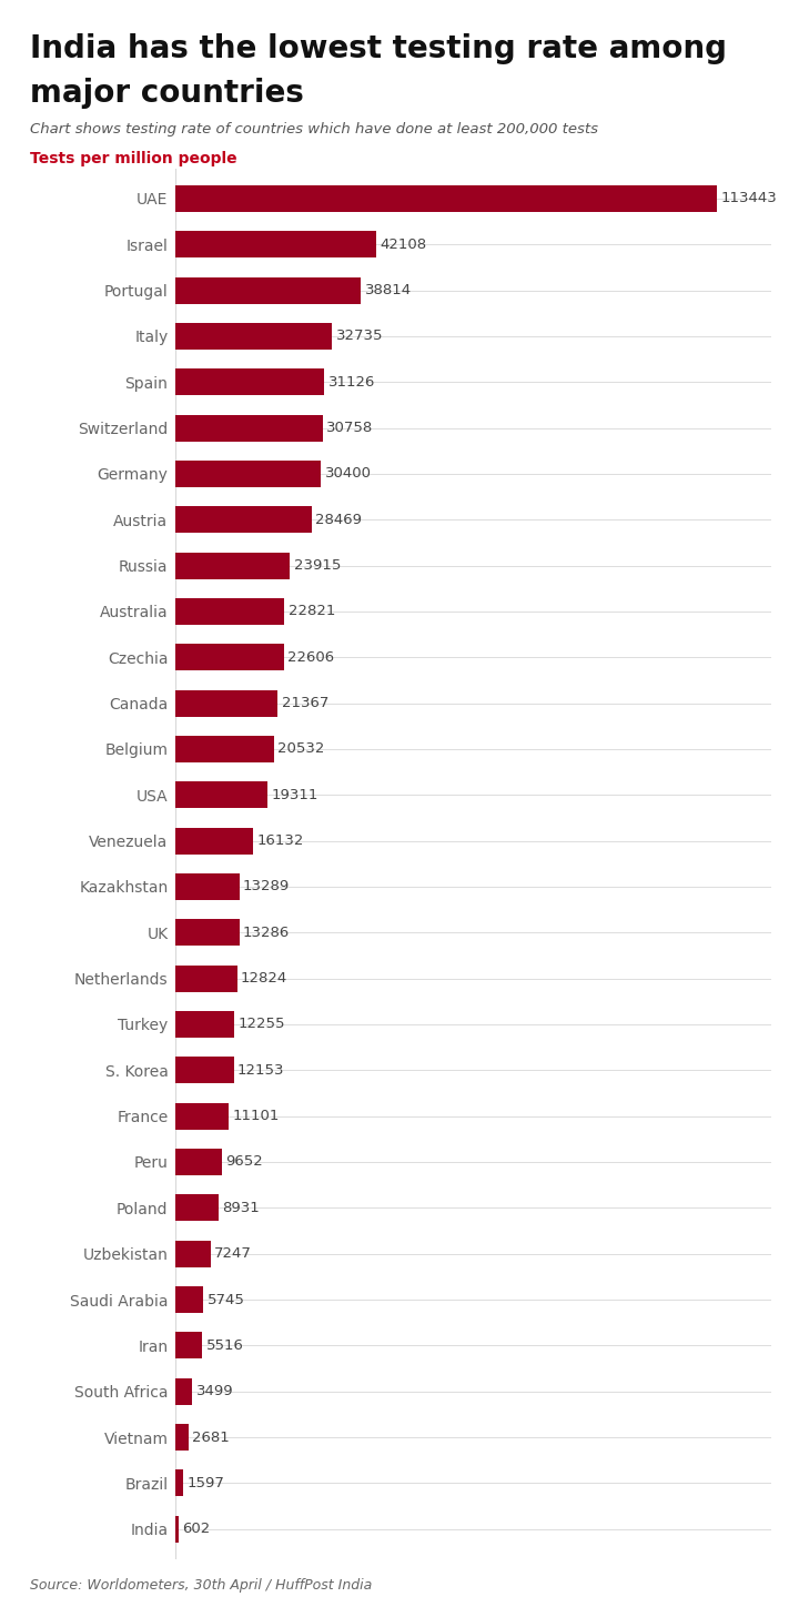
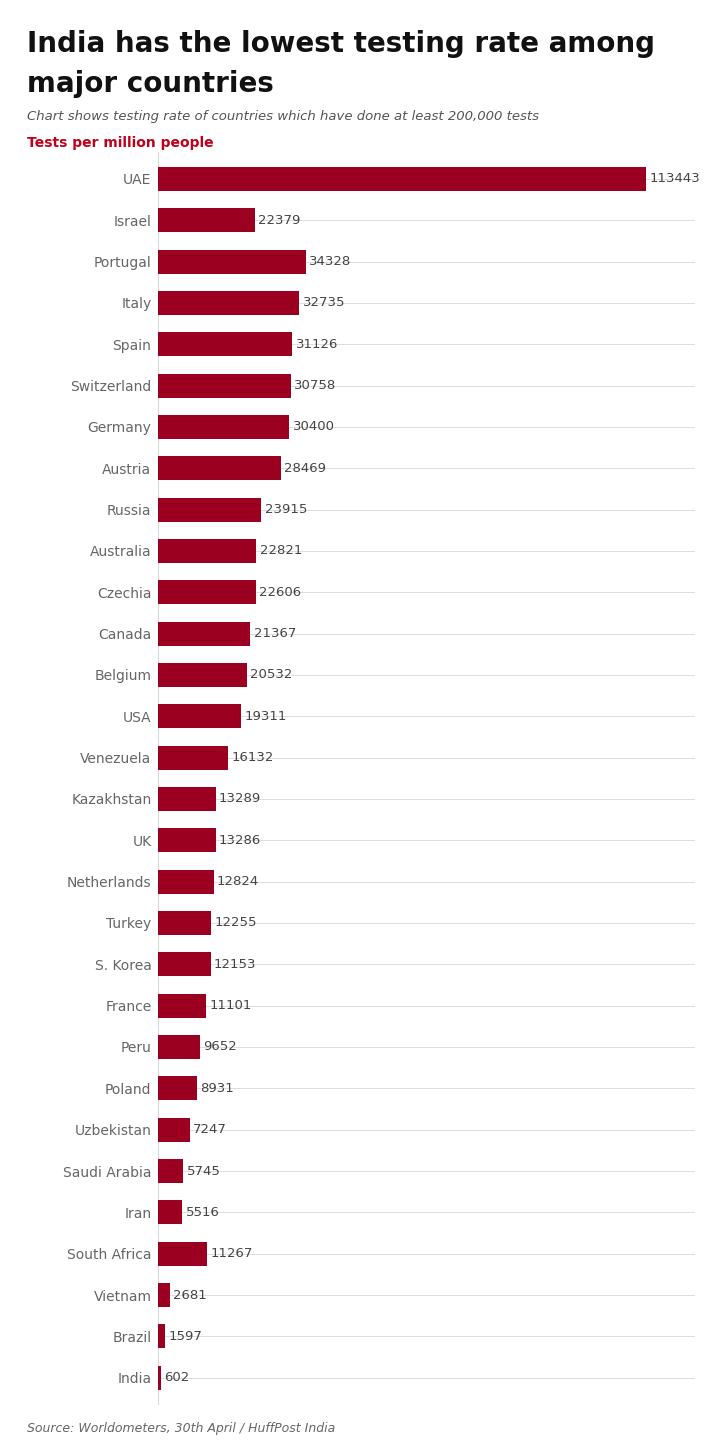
Israel: 42108 -> 22379
Portugal: 38814 -> 34328
South Africa: 3499 -> 11267
